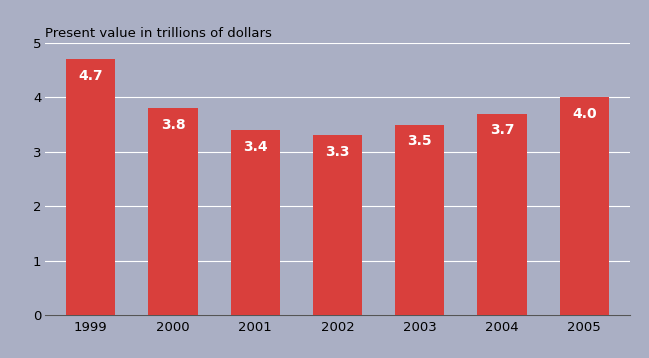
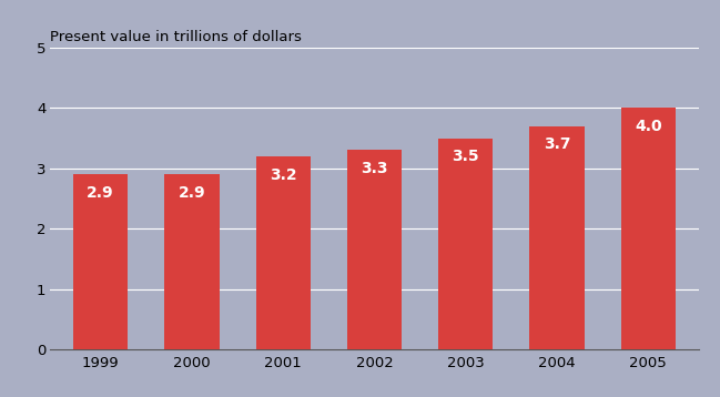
1999: 4.7 -> 2.9
2000: 3.8 -> 2.9
2001: 3.4 -> 3.2
